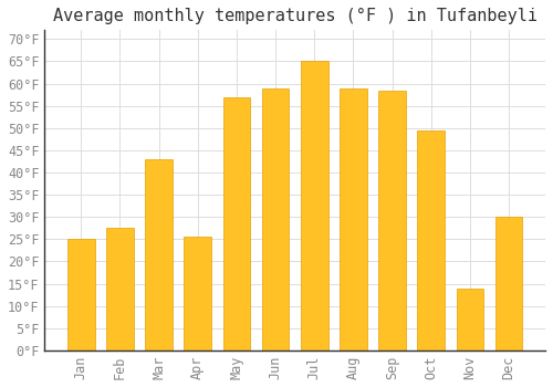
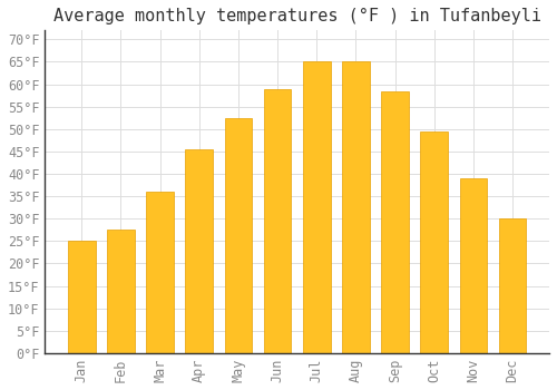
Mar: 43.0°F -> 36.0°F
Apr: 25.5°F -> 45.5°F
May: 57.0°F -> 52.5°F
Aug: 59.0°F -> 65.0°F
Nov: 14.0°F -> 39.0°F
